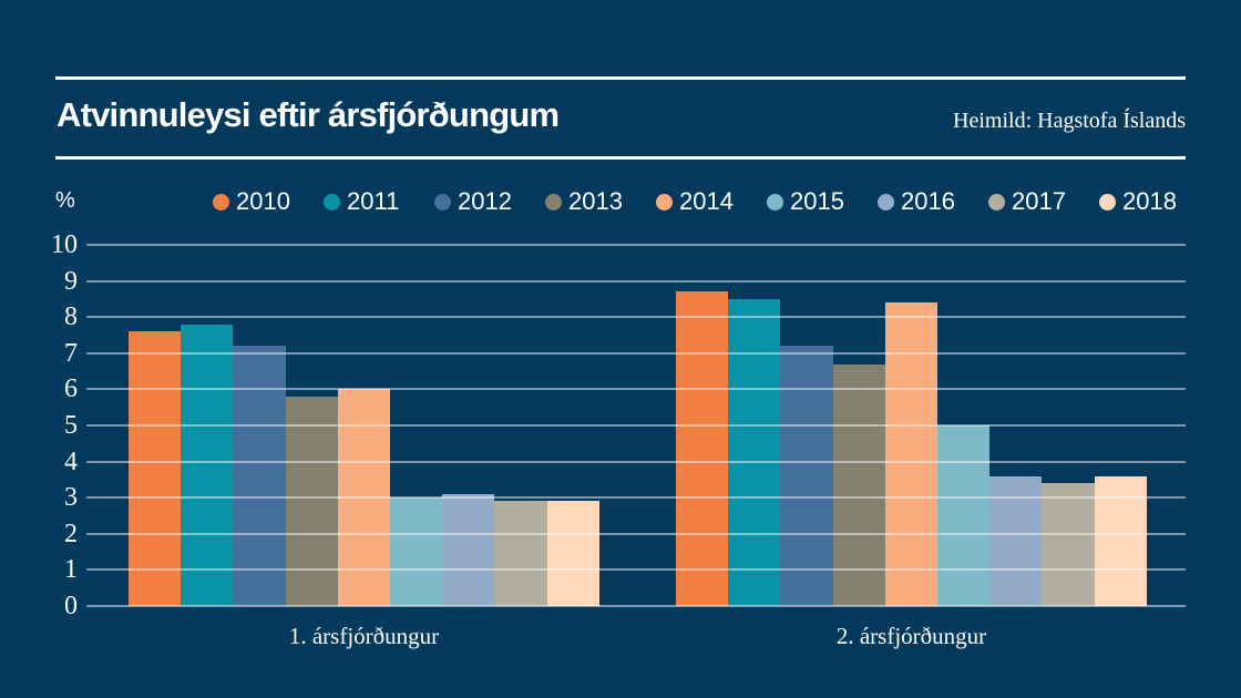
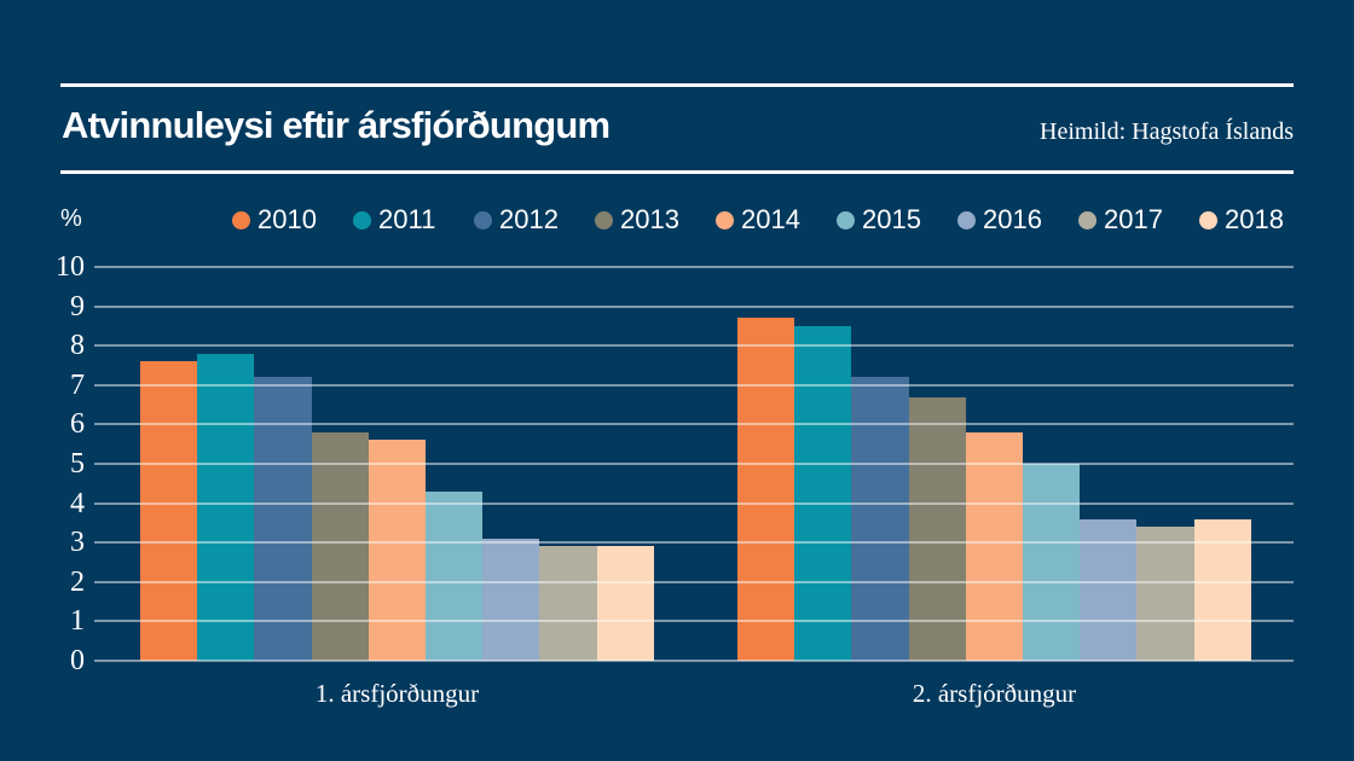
2014/1. ársfjórðungur: 6.0 -> 5.6
2015/1. ársfjórðungur: 3.0 -> 4.3
2014/2. ársfjórðungur: 8.4 -> 5.8
